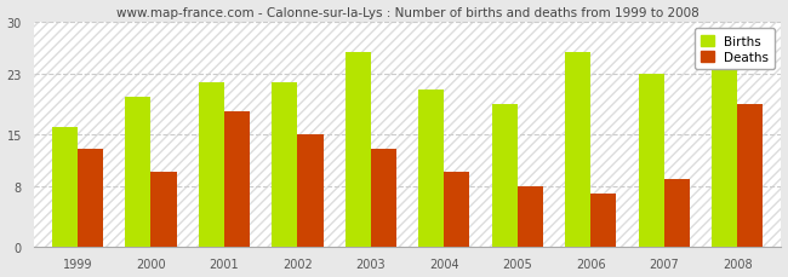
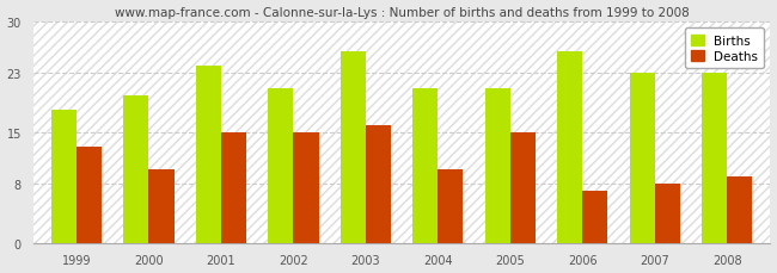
Births/1999: 16 -> 18
Births/2001: 22 -> 24
Deaths/2001: 18 -> 15
Births/2002: 22 -> 21
Deaths/2003: 13 -> 16
Births/2005: 19 -> 21
Deaths/2005: 8 -> 15
Deaths/2007: 9 -> 8
Births/2008: 24 -> 23
Deaths/2008: 19 -> 9
